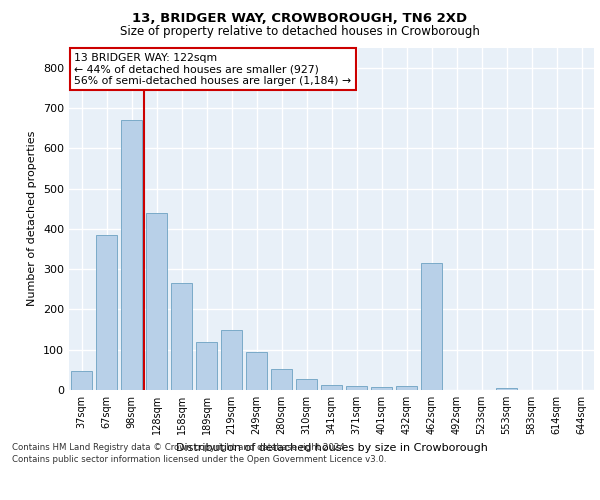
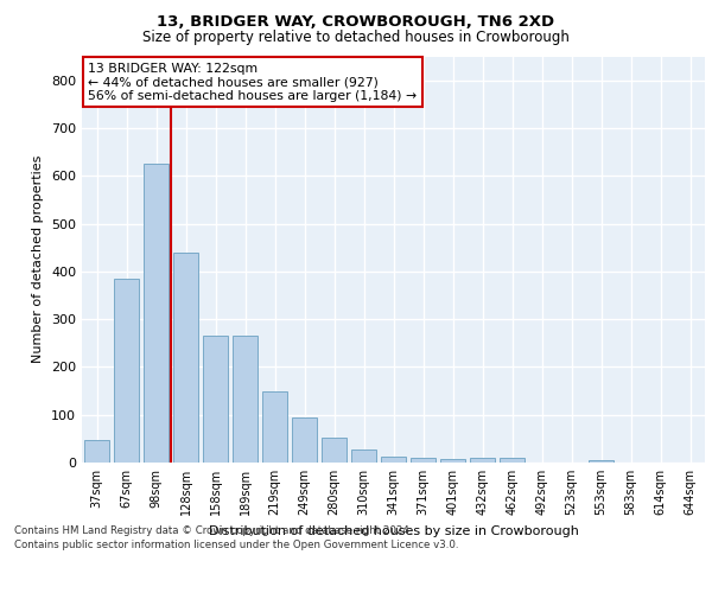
98sqm: 670 -> 625
189sqm: 120 -> 265
462sqm: 315 -> 10
